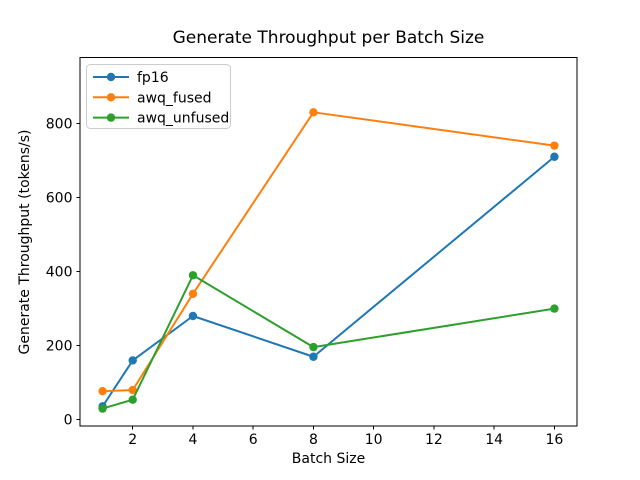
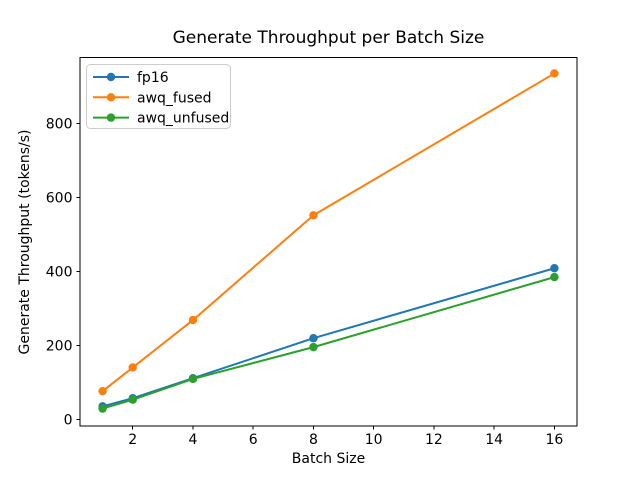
fp16/2: 160 -> 60
awq_fused/2: 80 -> 140
fp16/4: 280 -> 110
awq_fused/4: 340 -> 270
awq_unfused/4: 390 -> 110
fp16/8: 170 -> 220
awq_fused/8: 830 -> 550
fp16/16: 710 -> 410
awq_fused/16: 740 -> 940
awq_unfused/16: 300 -> 380
